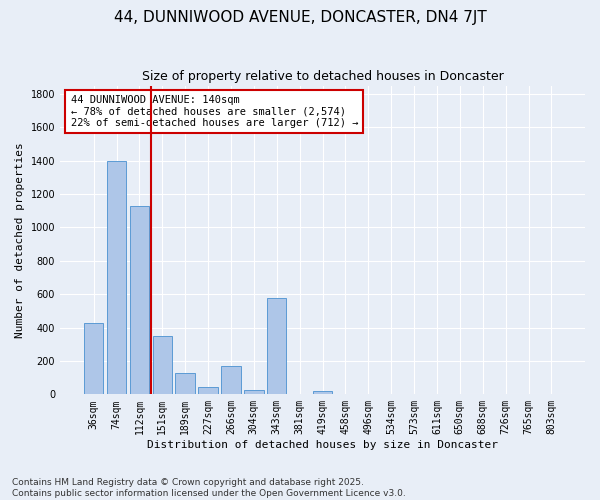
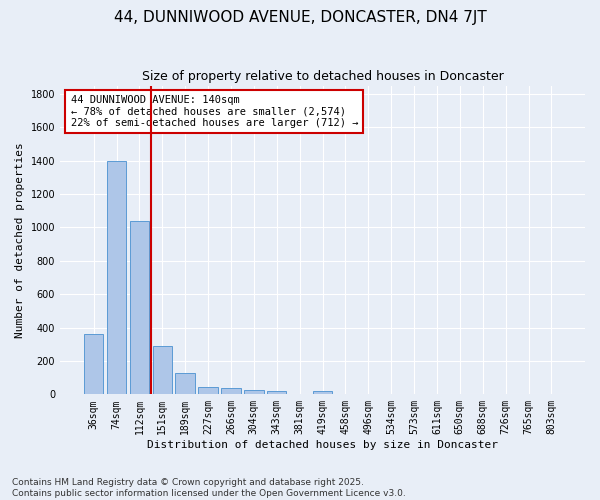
36sqm: 430 -> 360
112sqm: 1130 -> 1040
151sqm: 350 -> 290
266sqm: 170 -> 40
343sqm: 580 -> 20
